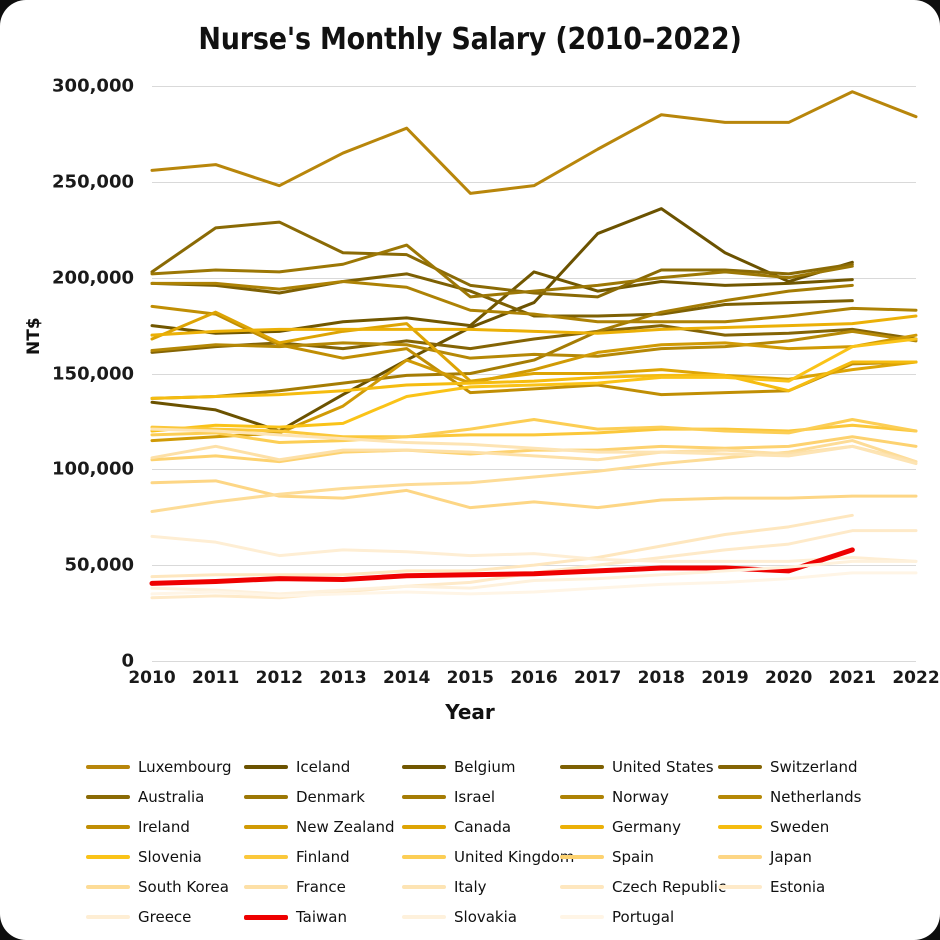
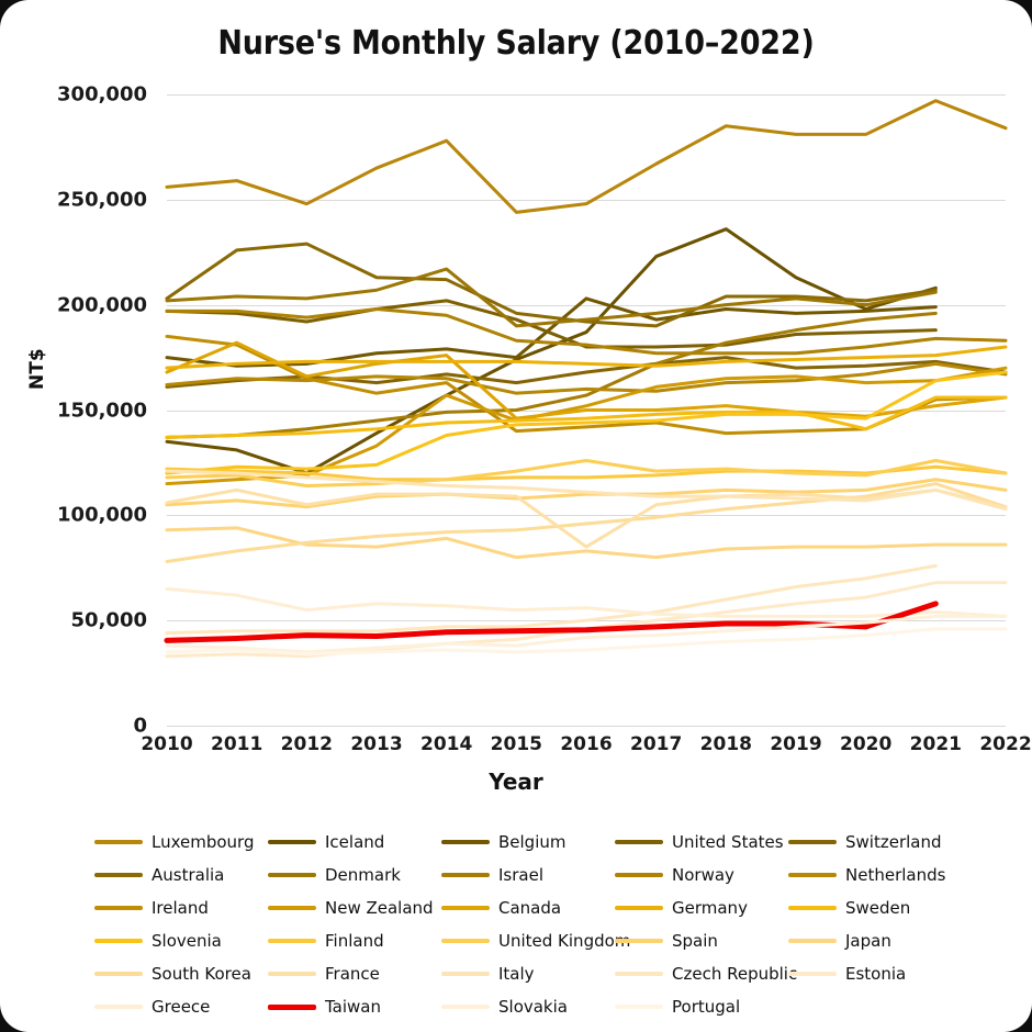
France/2016: 107000 -> 85000
